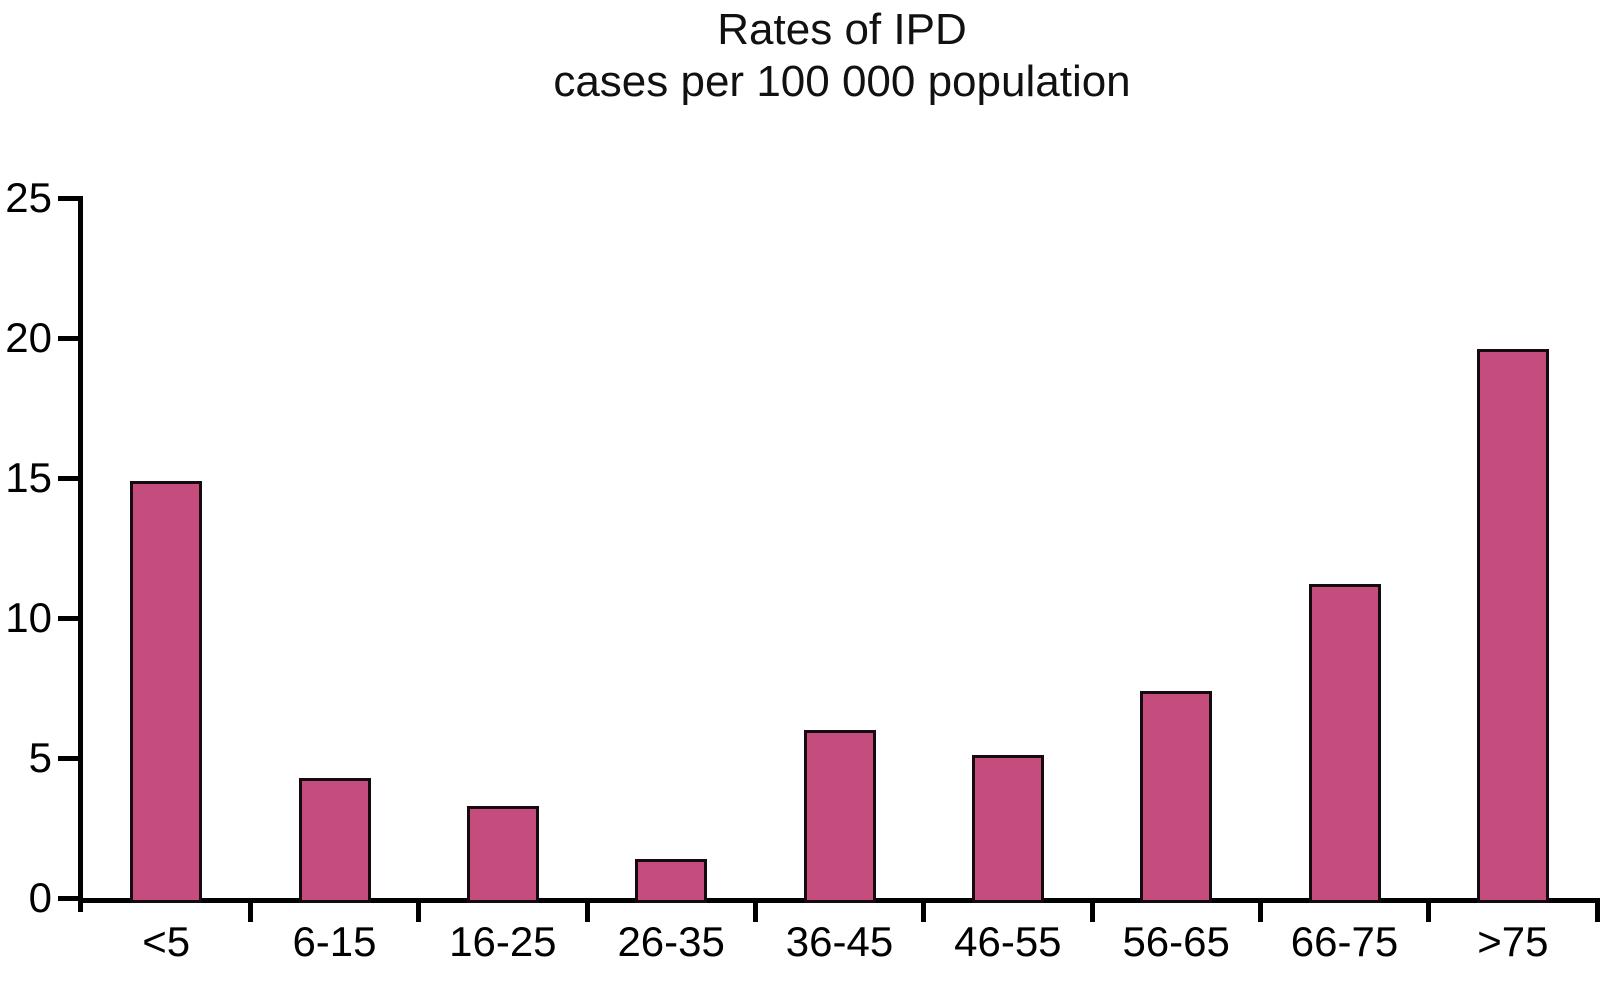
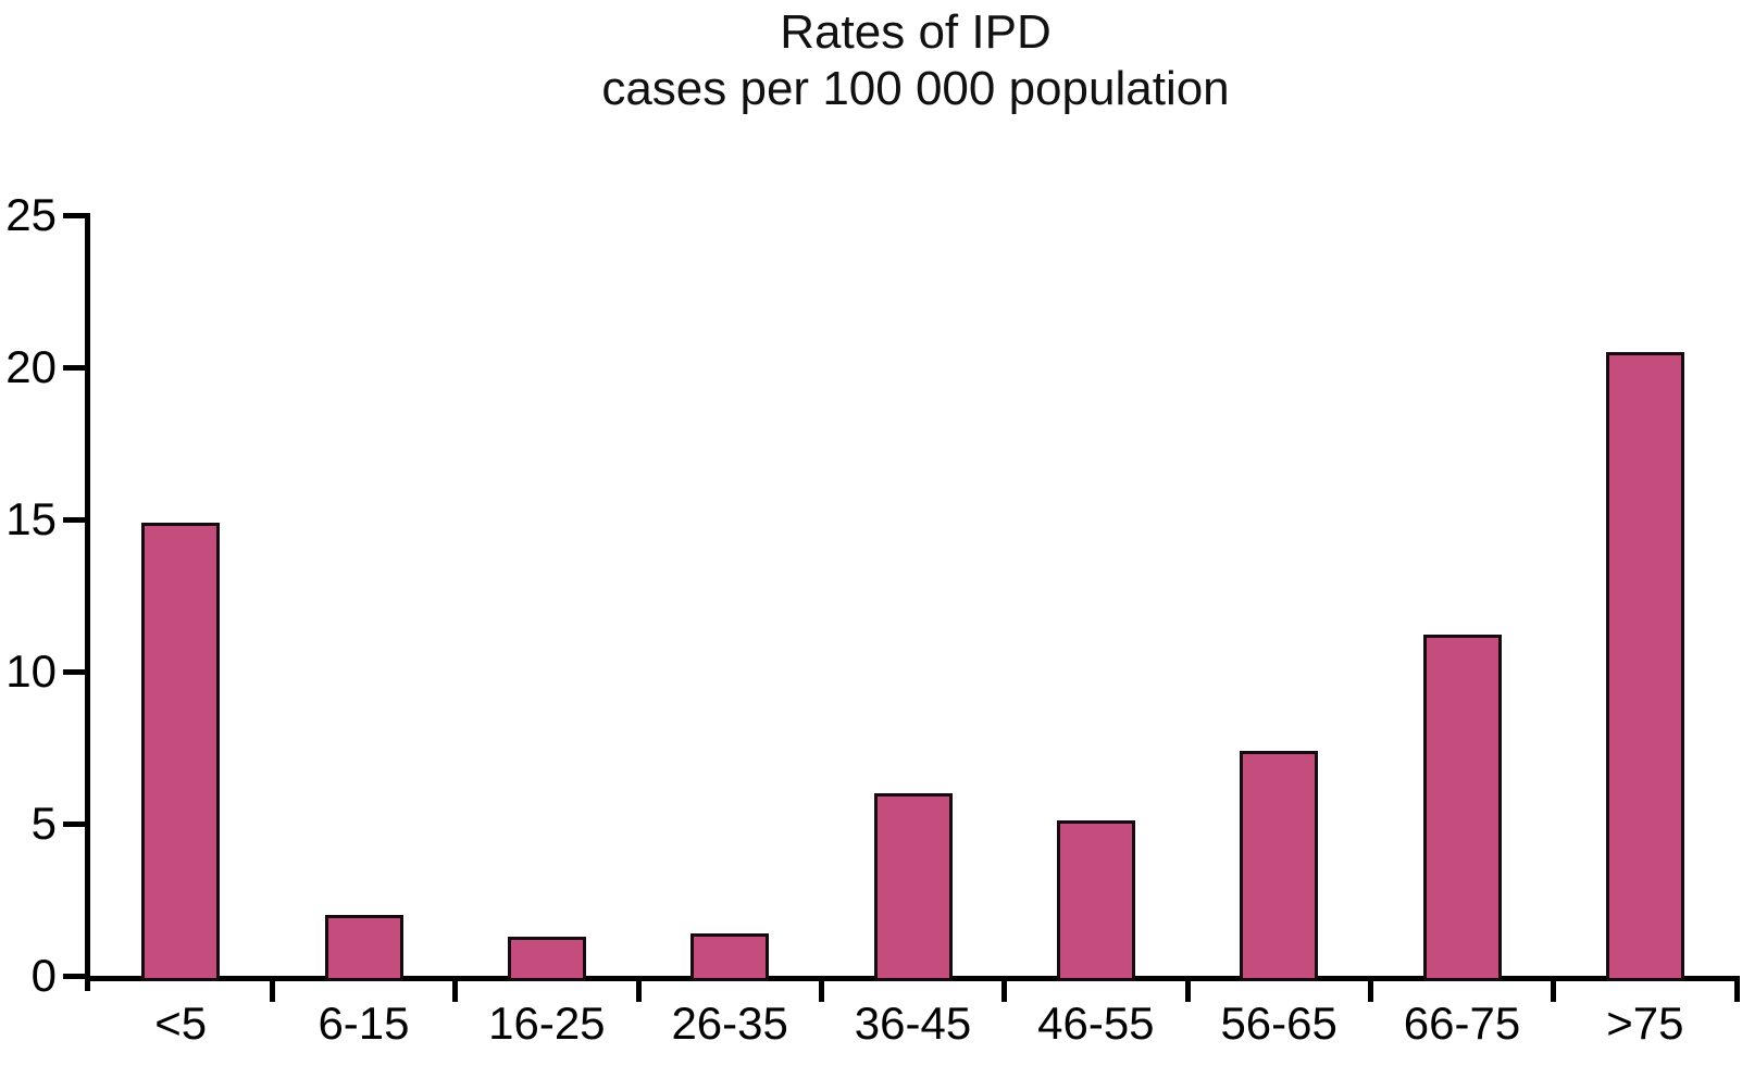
6-15: 4.3 -> 2.0
16-25: 3.3 -> 1.3
>75: 19.6 -> 20.5
